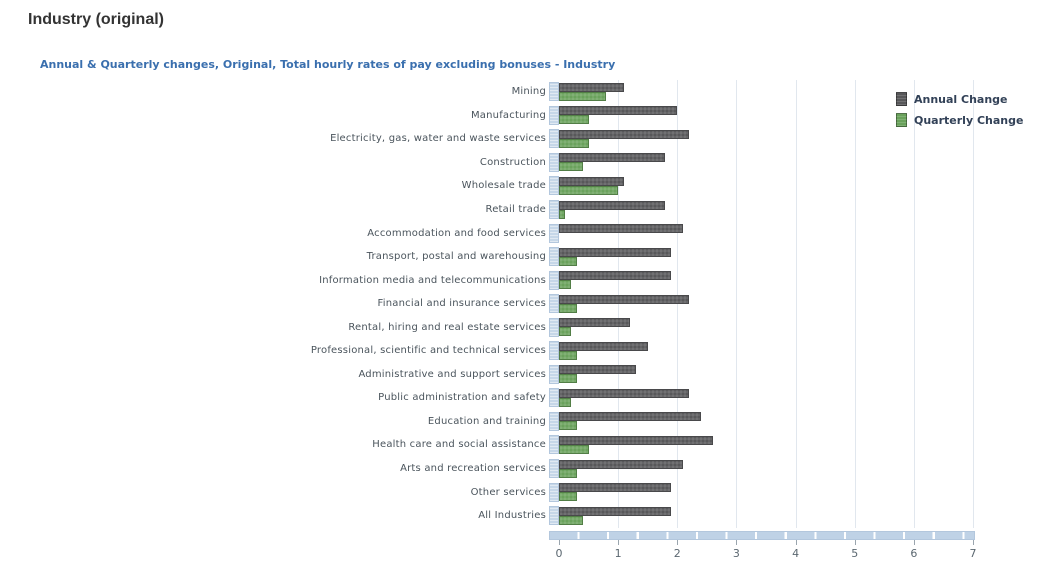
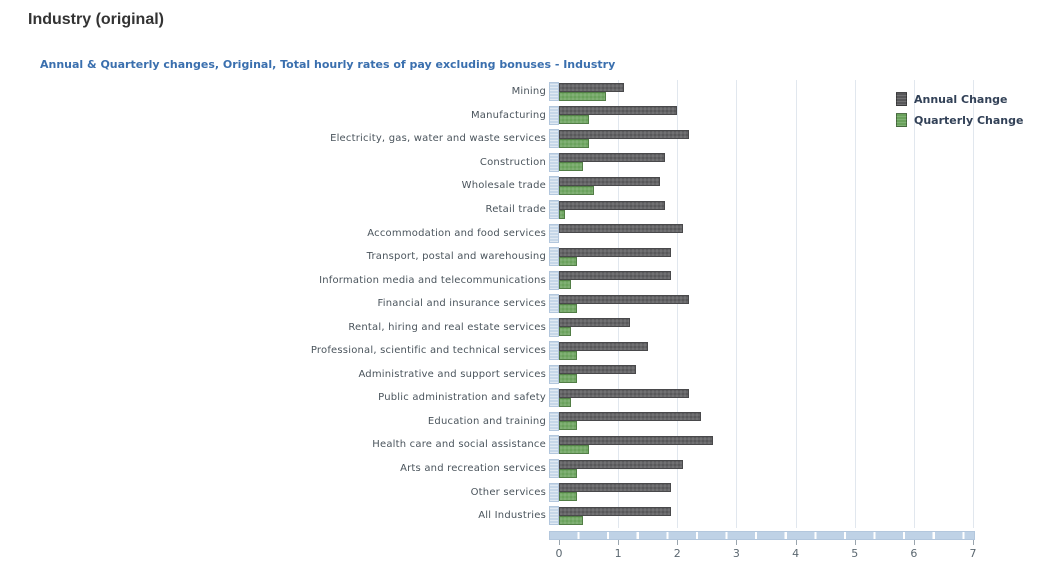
Annual Change/Wholesale trade: 1.1 -> 1.7
Quarterly Change/Wholesale trade: 1.0 -> 0.6
